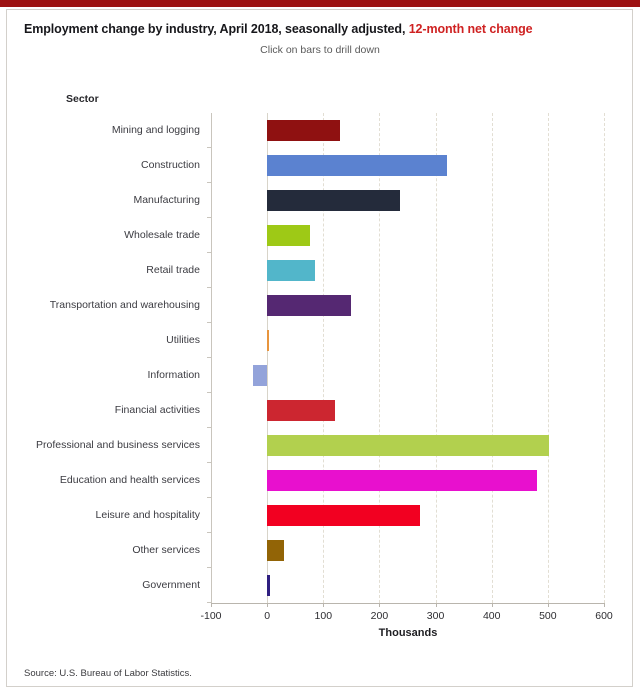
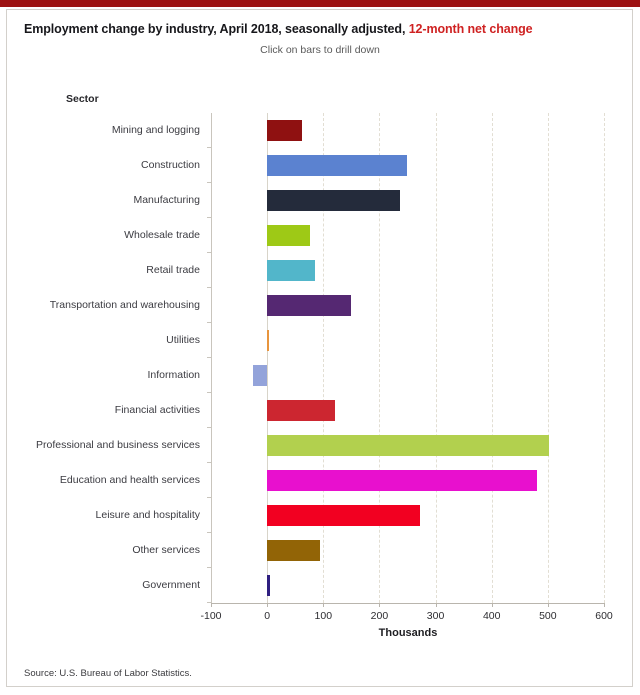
Mining and logging: 130 -> 60
Construction: 320 -> 250
Other services: 30 -> 100
